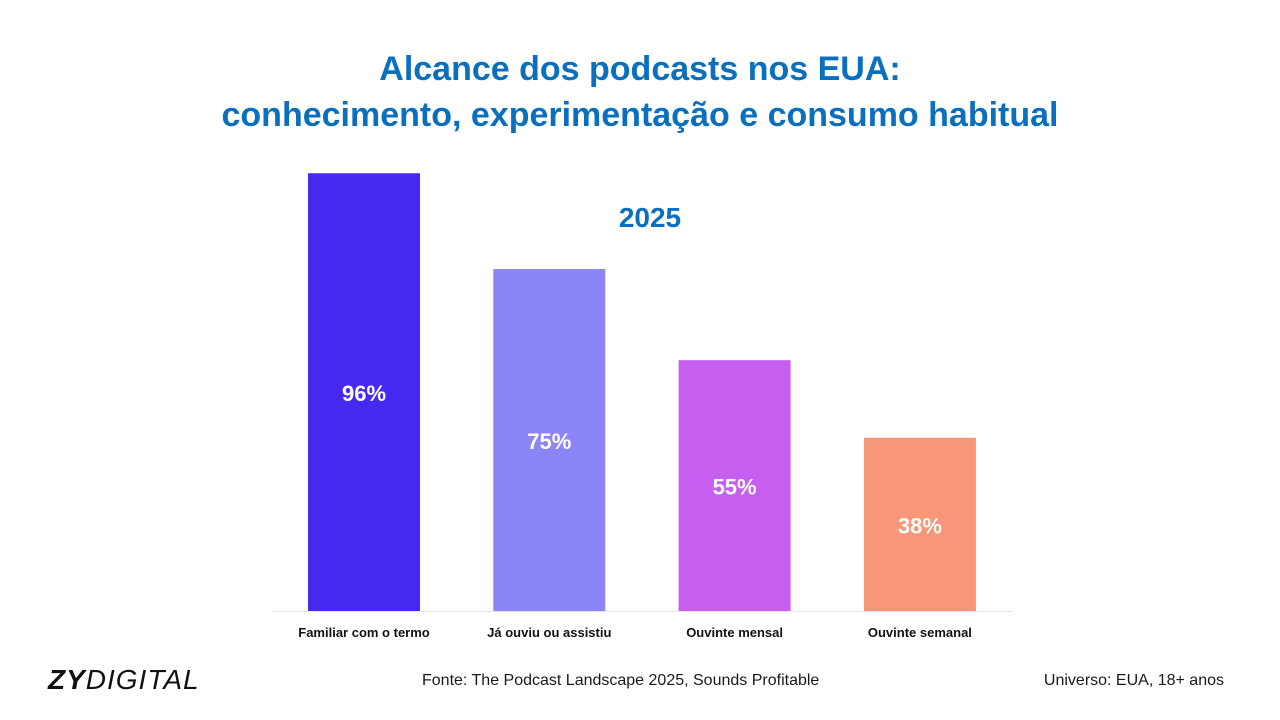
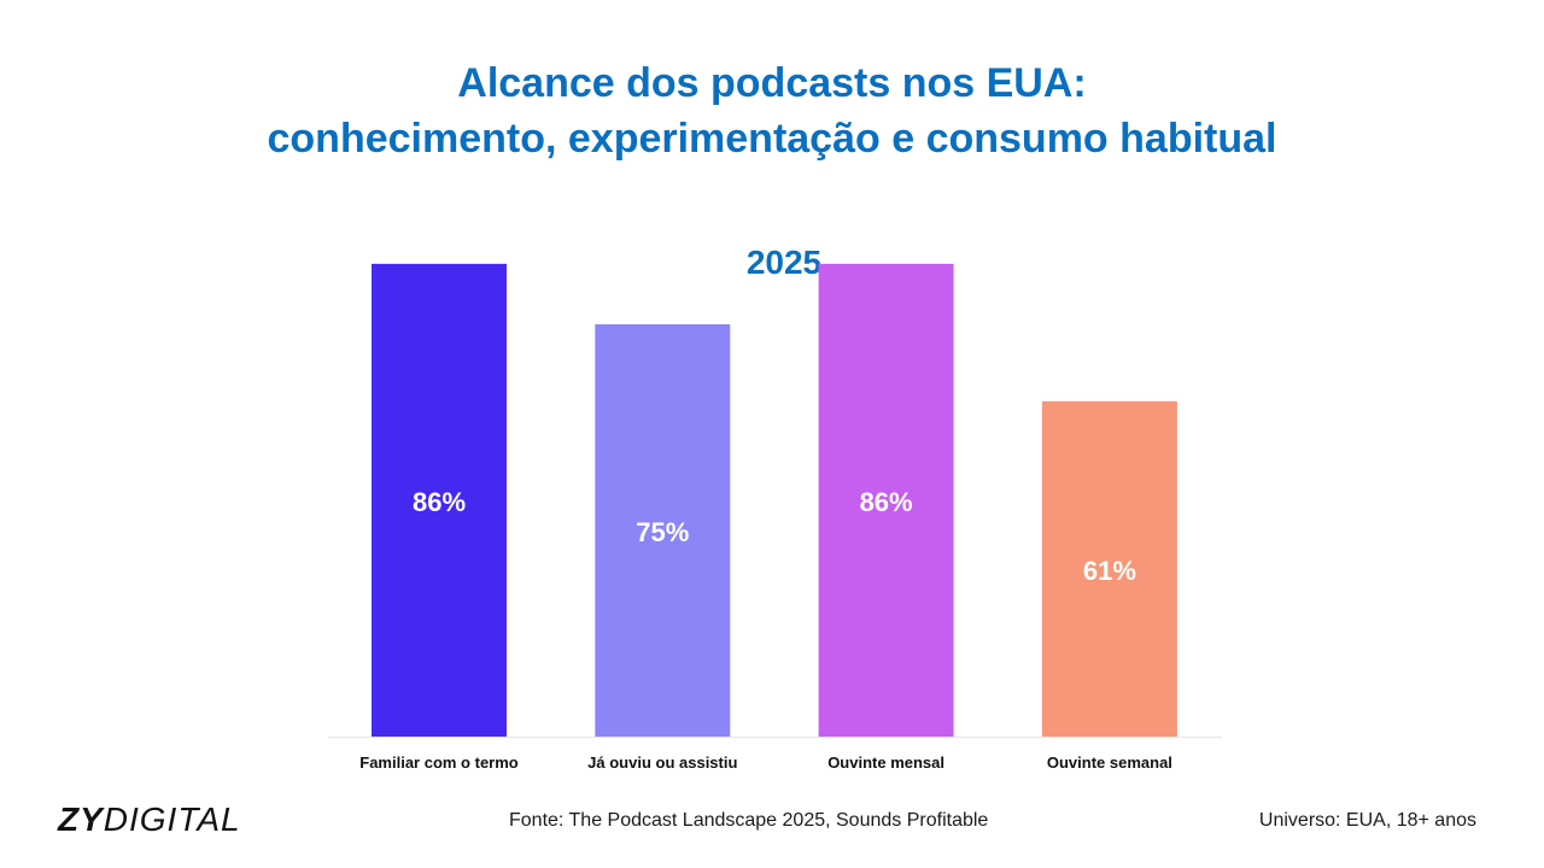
Familiar com o termo: 96% -> 86%
Ouvinte mensal: 55% -> 86%
Ouvinte semanal: 38% -> 61%
